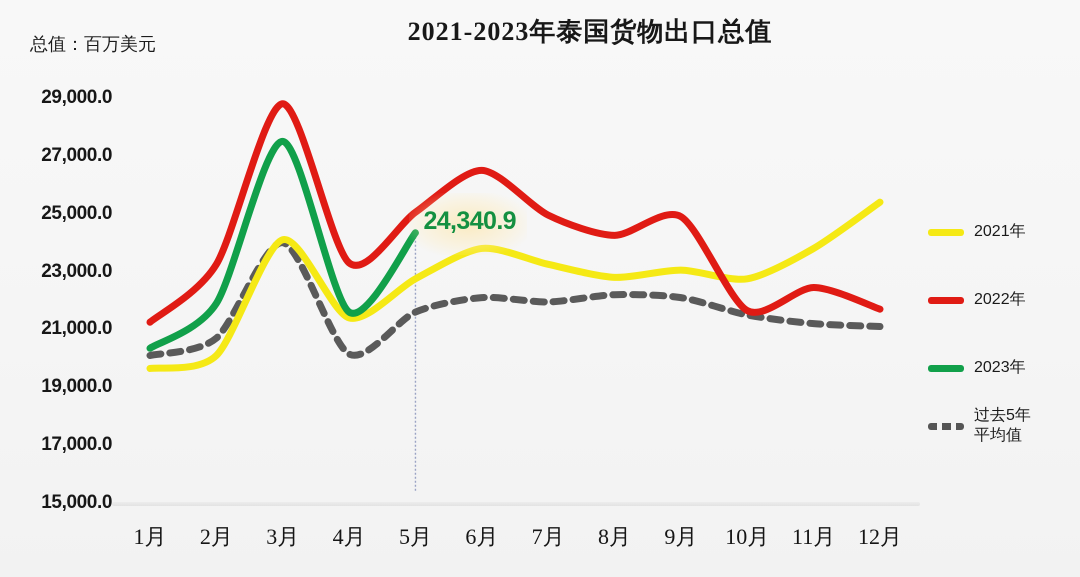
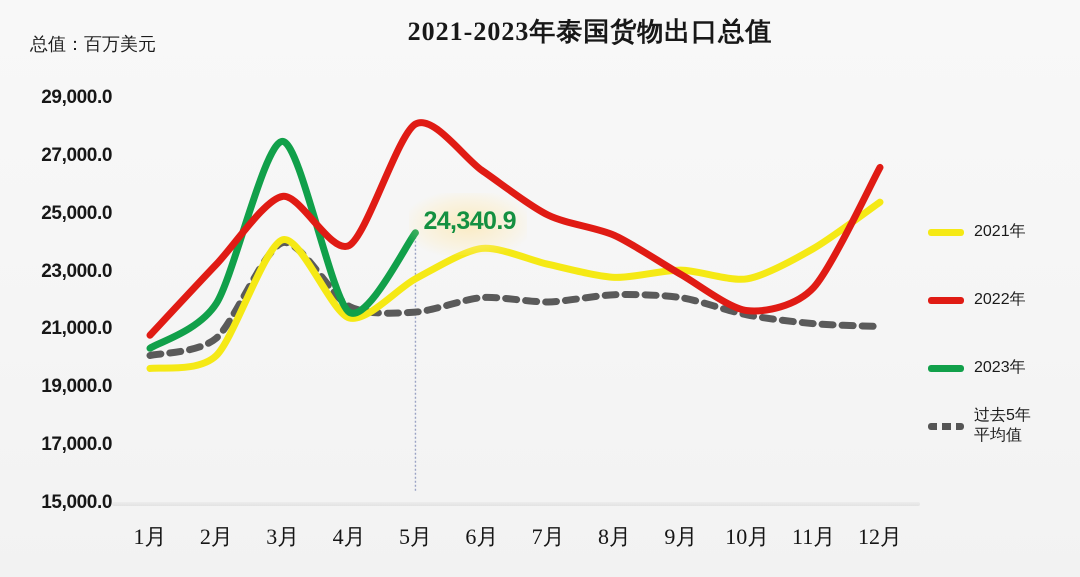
2022年/1月: 21200 -> 20800
2022年/3月: 28800 -> 25600
2022年/4月: 23300 -> 23900
过去5年 平均值/4月: 20200 -> 21800
2022年/5月: 25000 -> 28100
2022年/9月: 24900 -> 22900
2022年/12月: 21700 -> 26600
